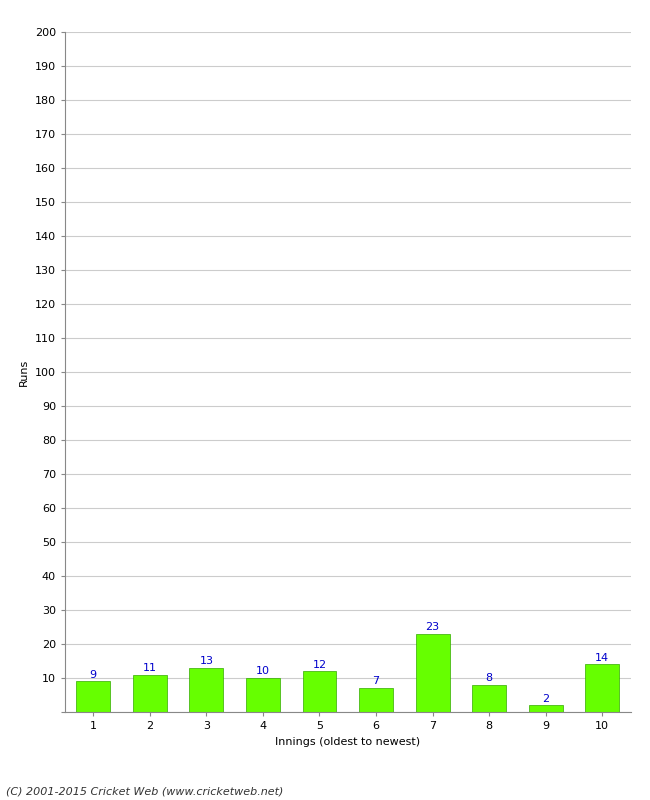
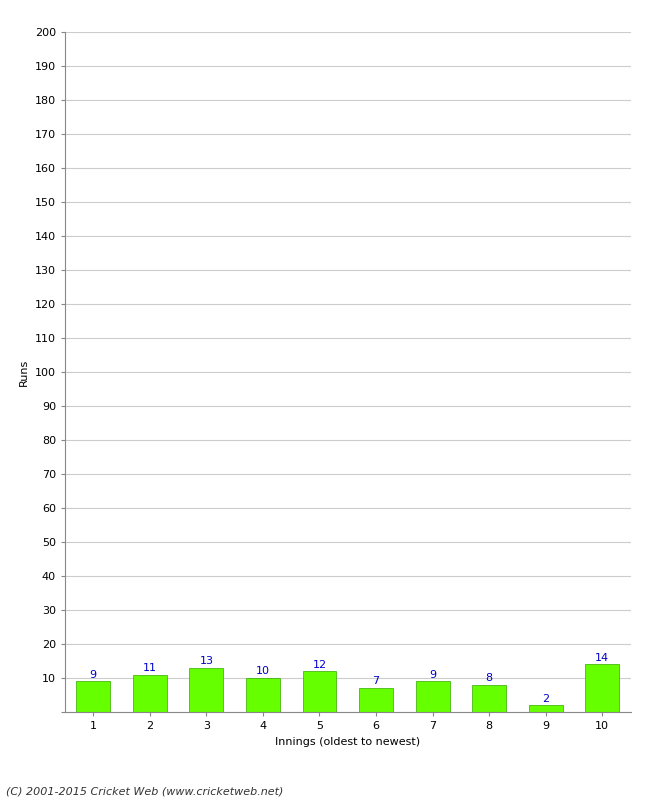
7: 23 -> 9
